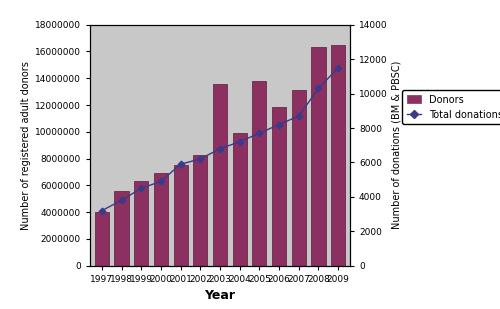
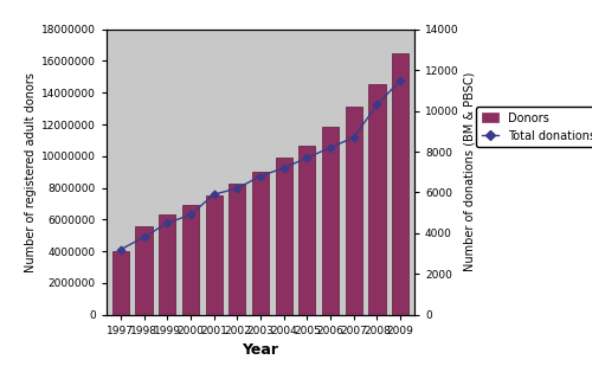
Donors/2003: 13600000 -> 9000000
Donors/2005: 13800000 -> 10600000
Donors/2008: 16300000 -> 14600000
